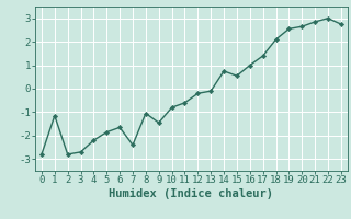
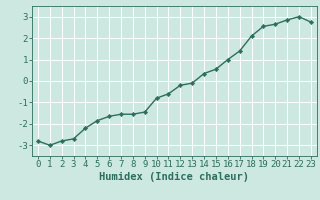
1: -1.15 -> -3.00
7: -2.40 -> -1.55
8: -1.05 -> -1.55
14: 0.75 -> 0.35
